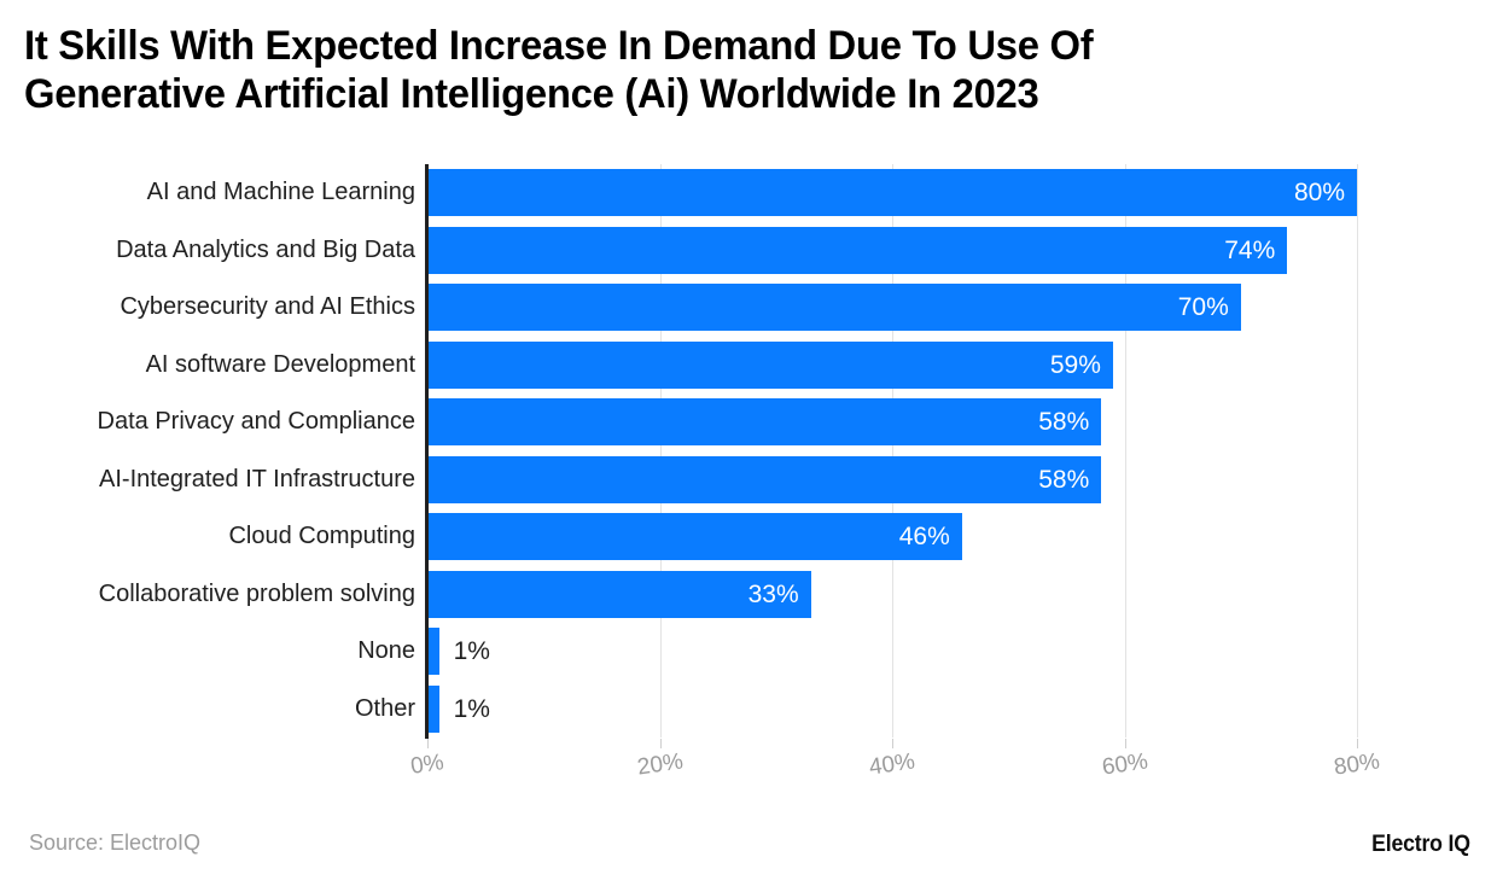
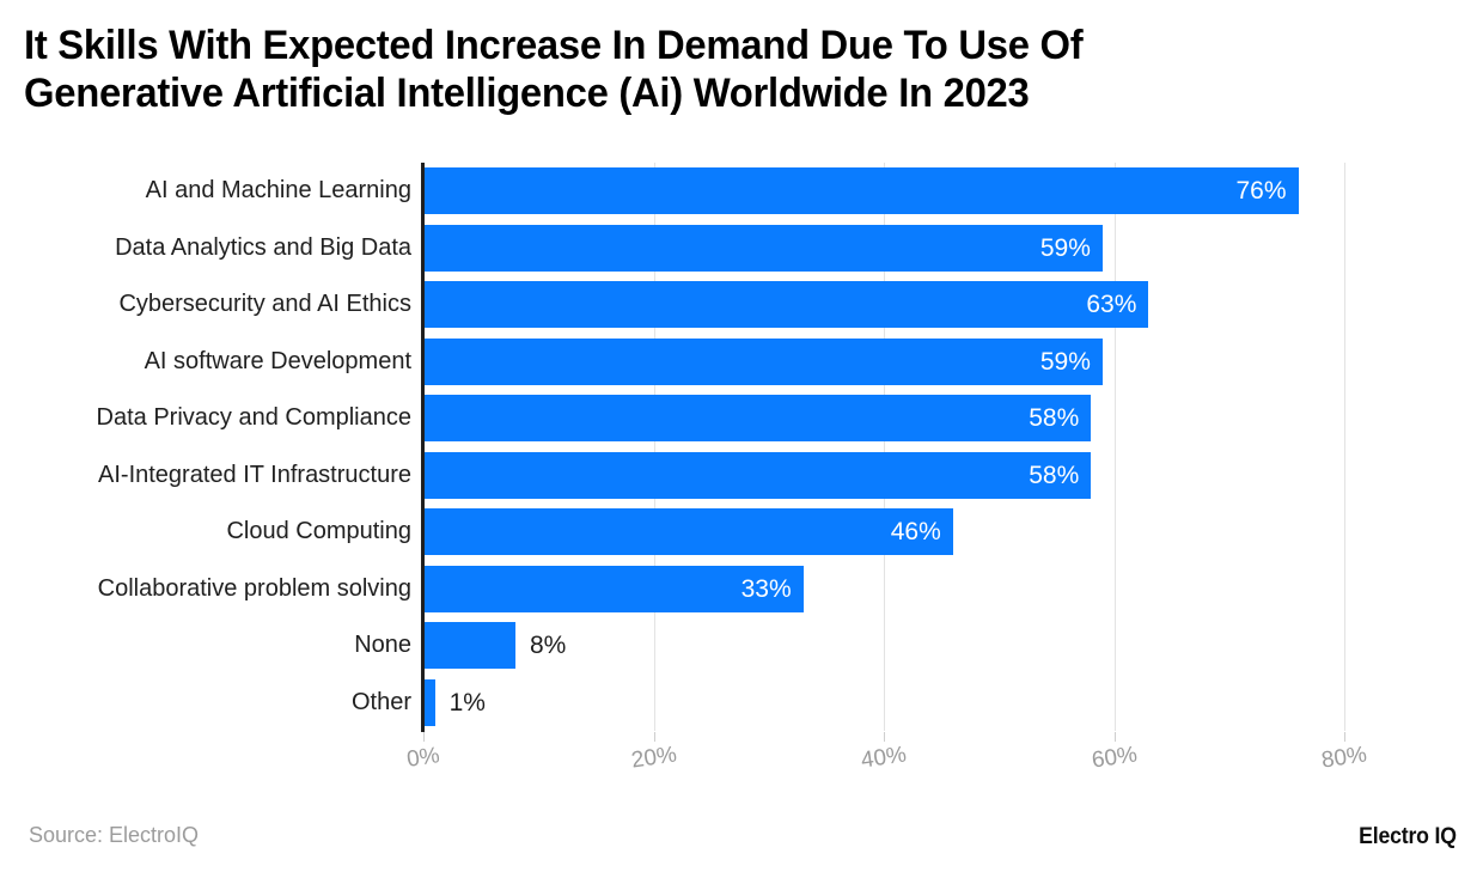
AI and Machine Learning: 80% -> 76%
Data Analytics and Big Data: 74% -> 59%
Cybersecurity and AI Ethics: 70% -> 63%
None: 1% -> 8%
